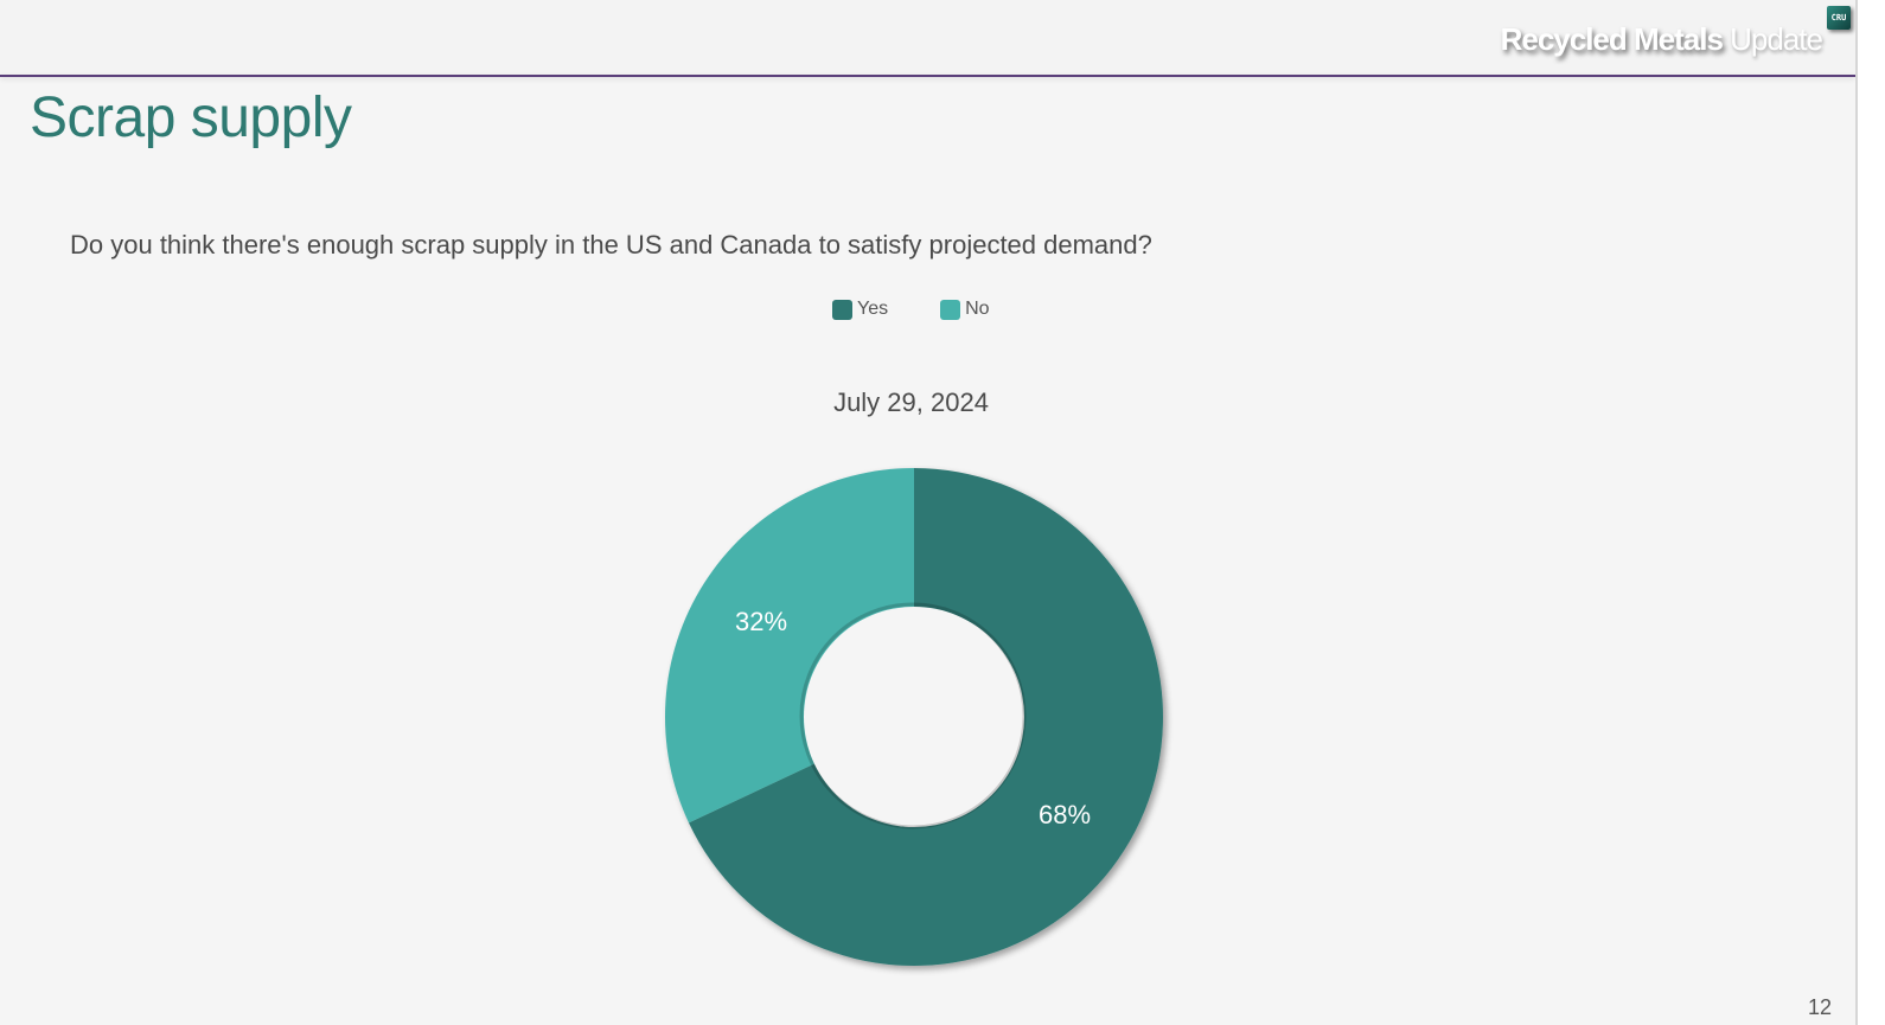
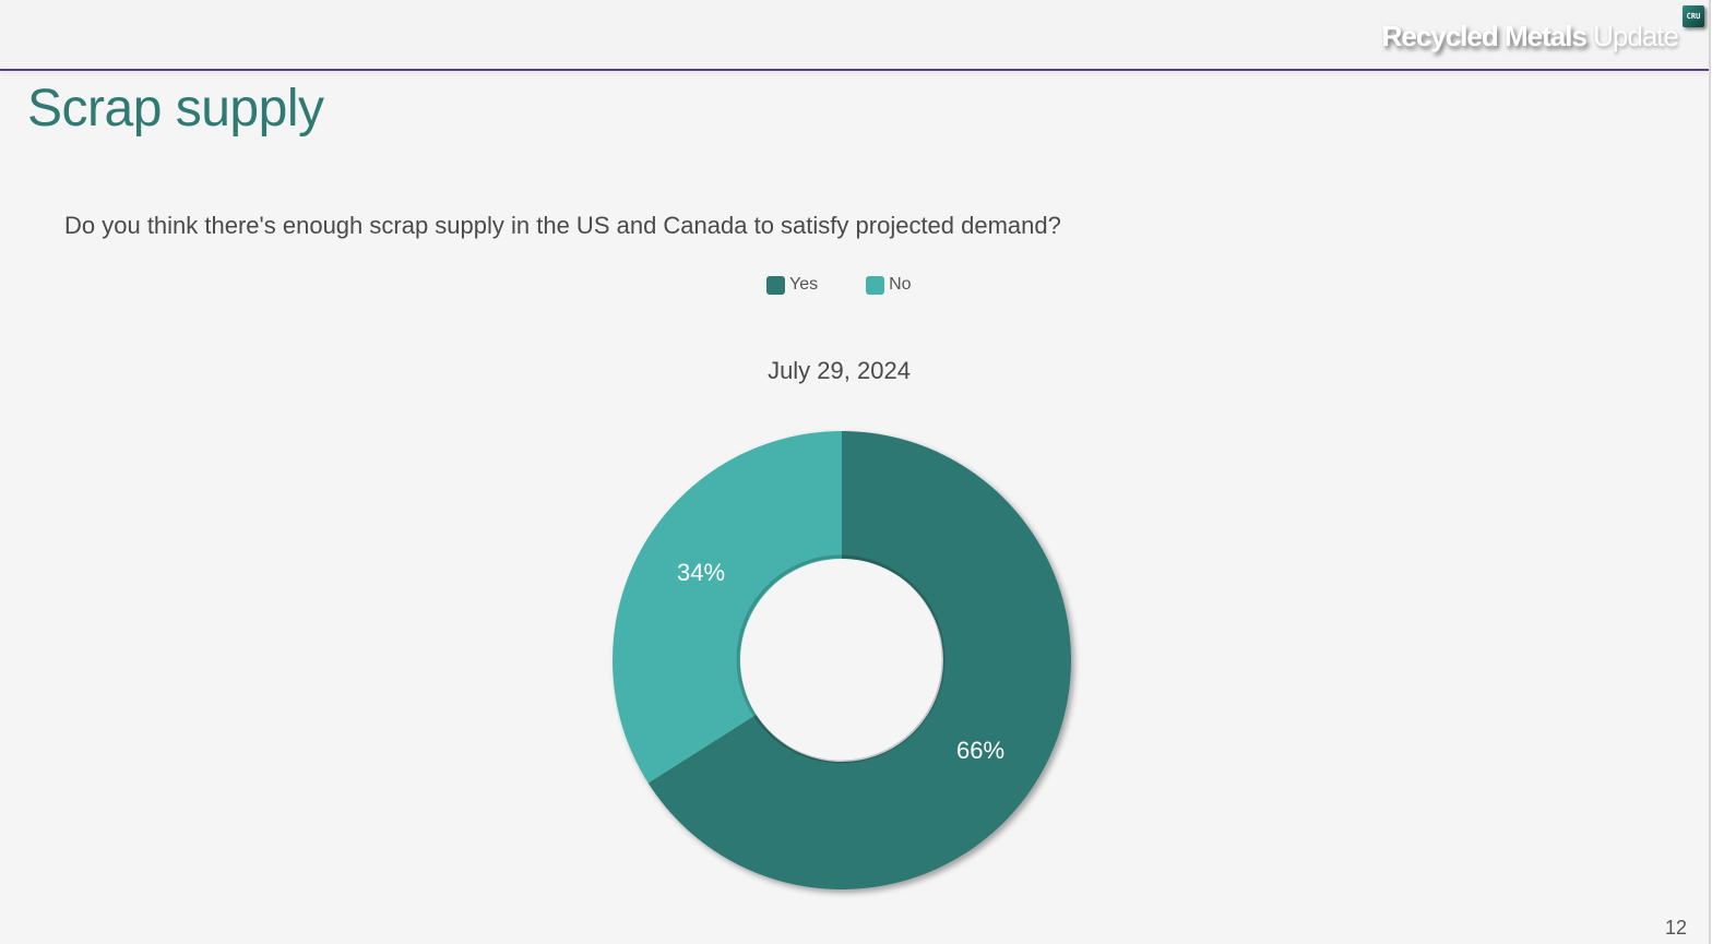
Yes: 68% -> 66%
No: 32% -> 34%
